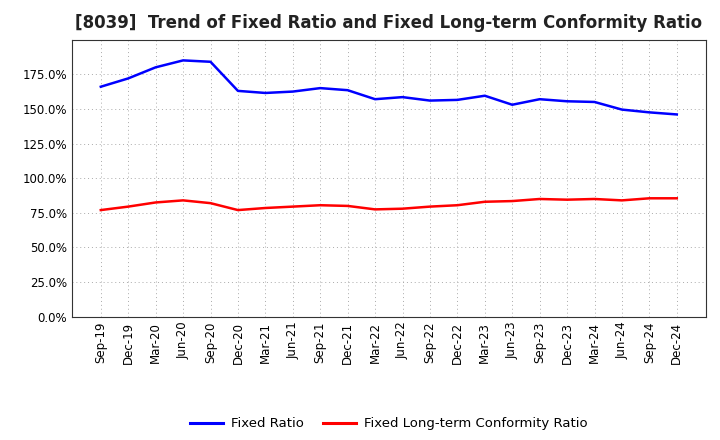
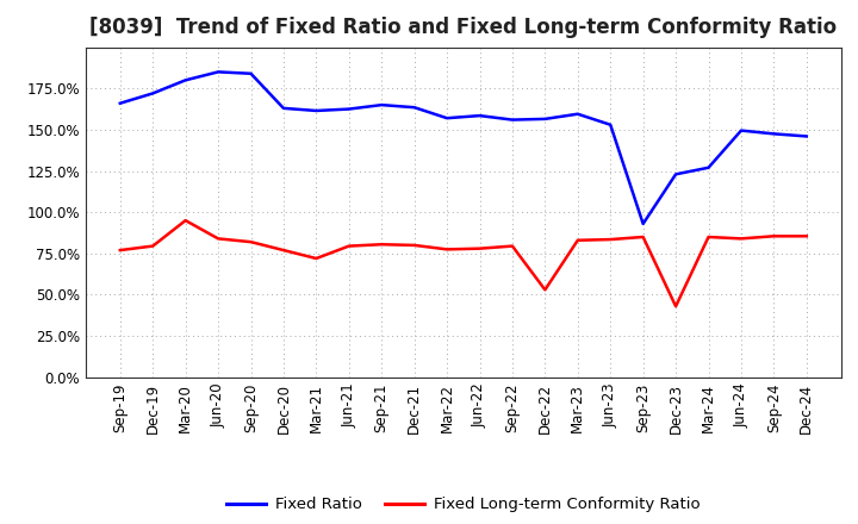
Fixed Long-term Conformity Ratio/Mar-20: 82% -> 95%
Fixed Long-term Conformity Ratio/Mar-21: 78% -> 72%
Fixed Long-term Conformity Ratio/Dec-22: 80% -> 53%
Fixed Ratio/Sep-23: 157% -> 93%
Fixed Ratio/Dec-23: 156% -> 123%
Fixed Long-term Conformity Ratio/Dec-23: 84% -> 43%
Fixed Ratio/Mar-24: 155% -> 127%
